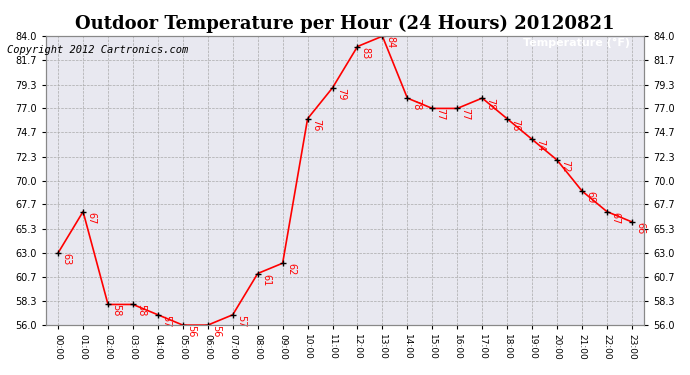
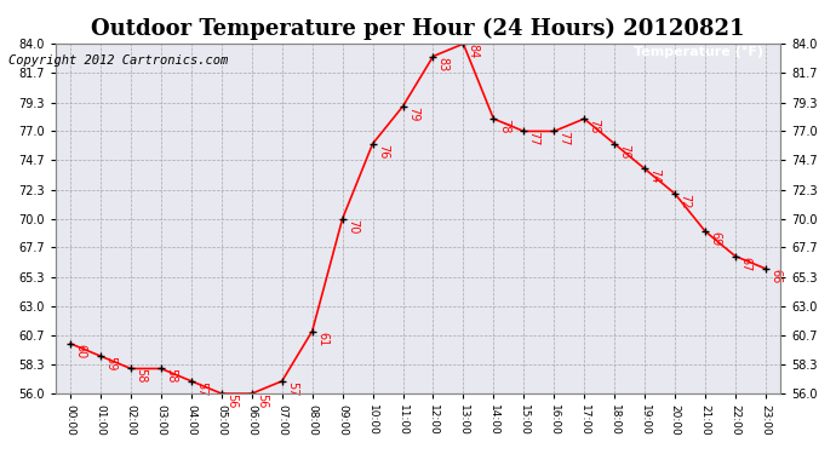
00:00: 63 -> 60
01:00: 67 -> 59
09:00: 62 -> 70
